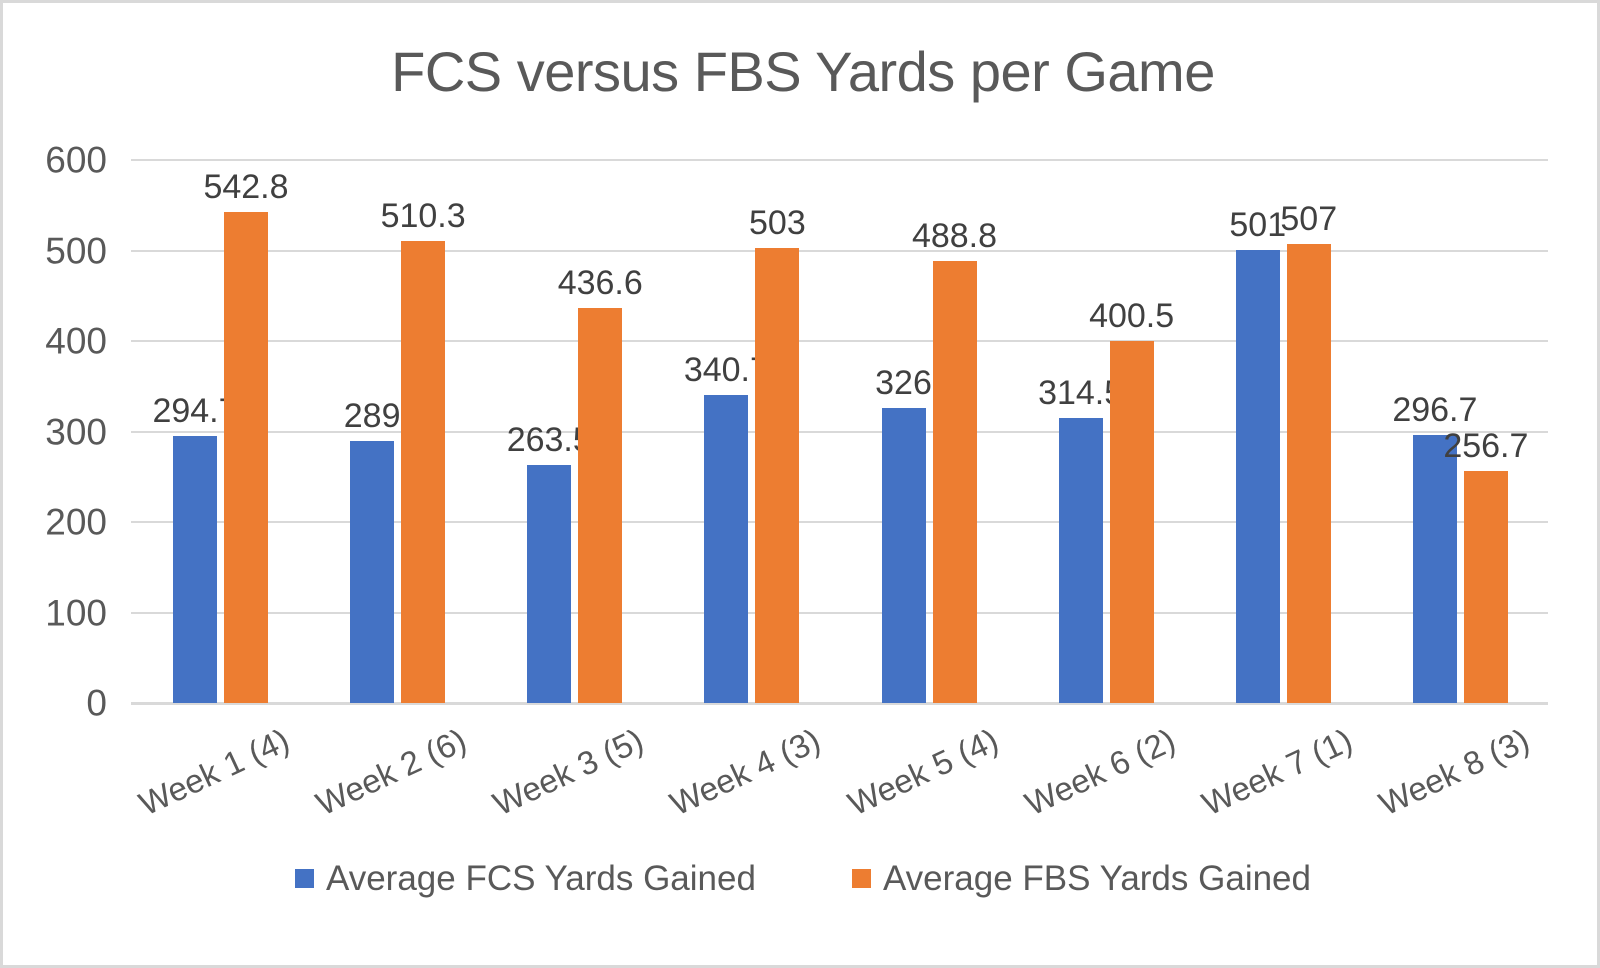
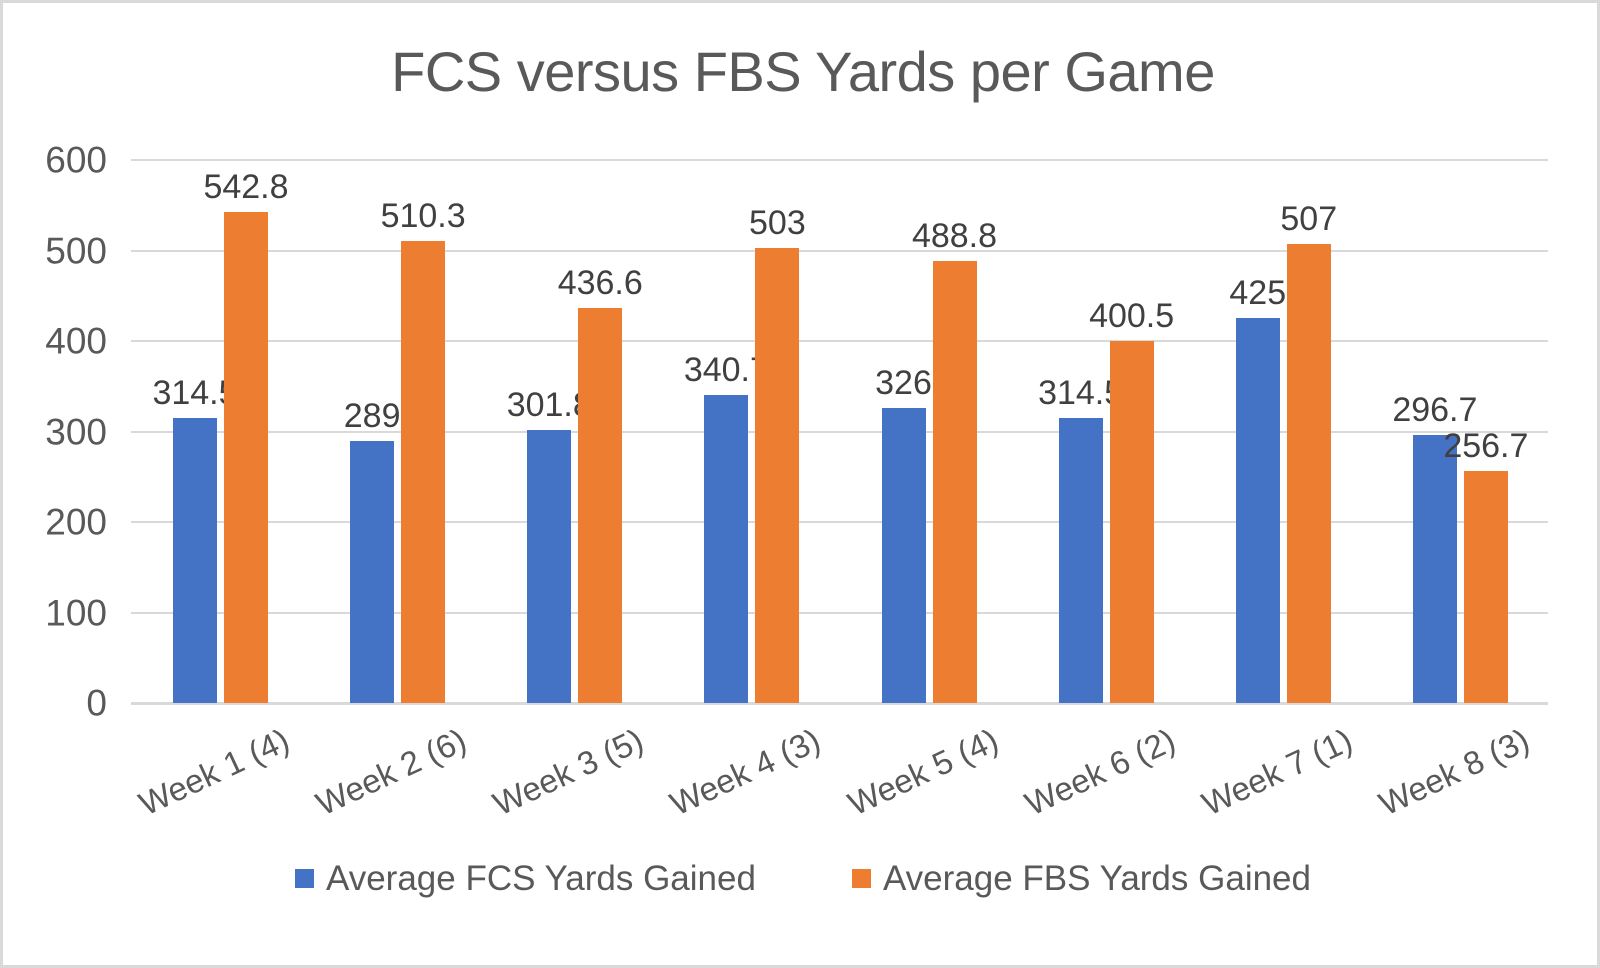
Average FCS Yards Gained/Week 1 (4): 294.7 -> 314.5
Average FCS Yards Gained/Week 3 (5): 263.5 -> 301.8
Average FCS Yards Gained/Week 7 (1): 501 -> 425
